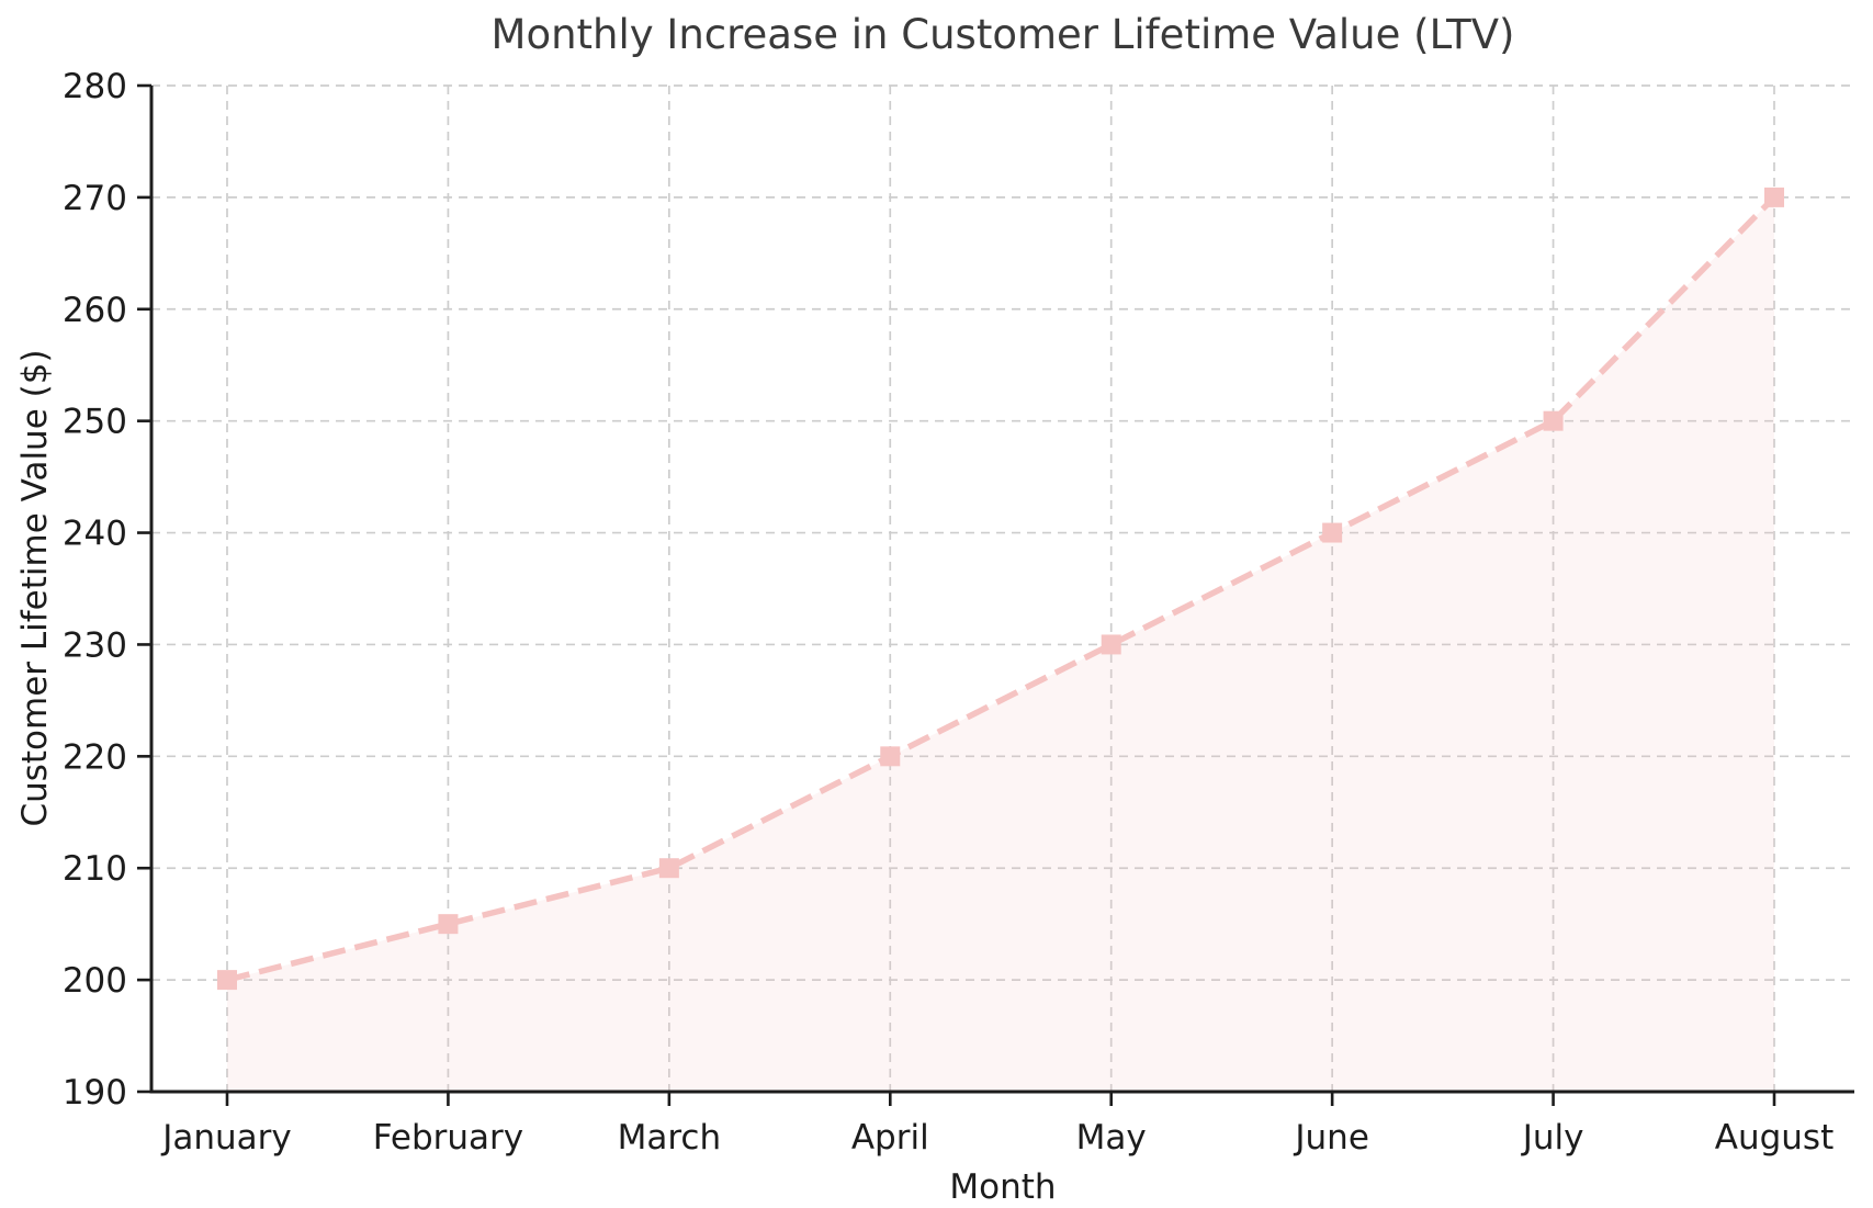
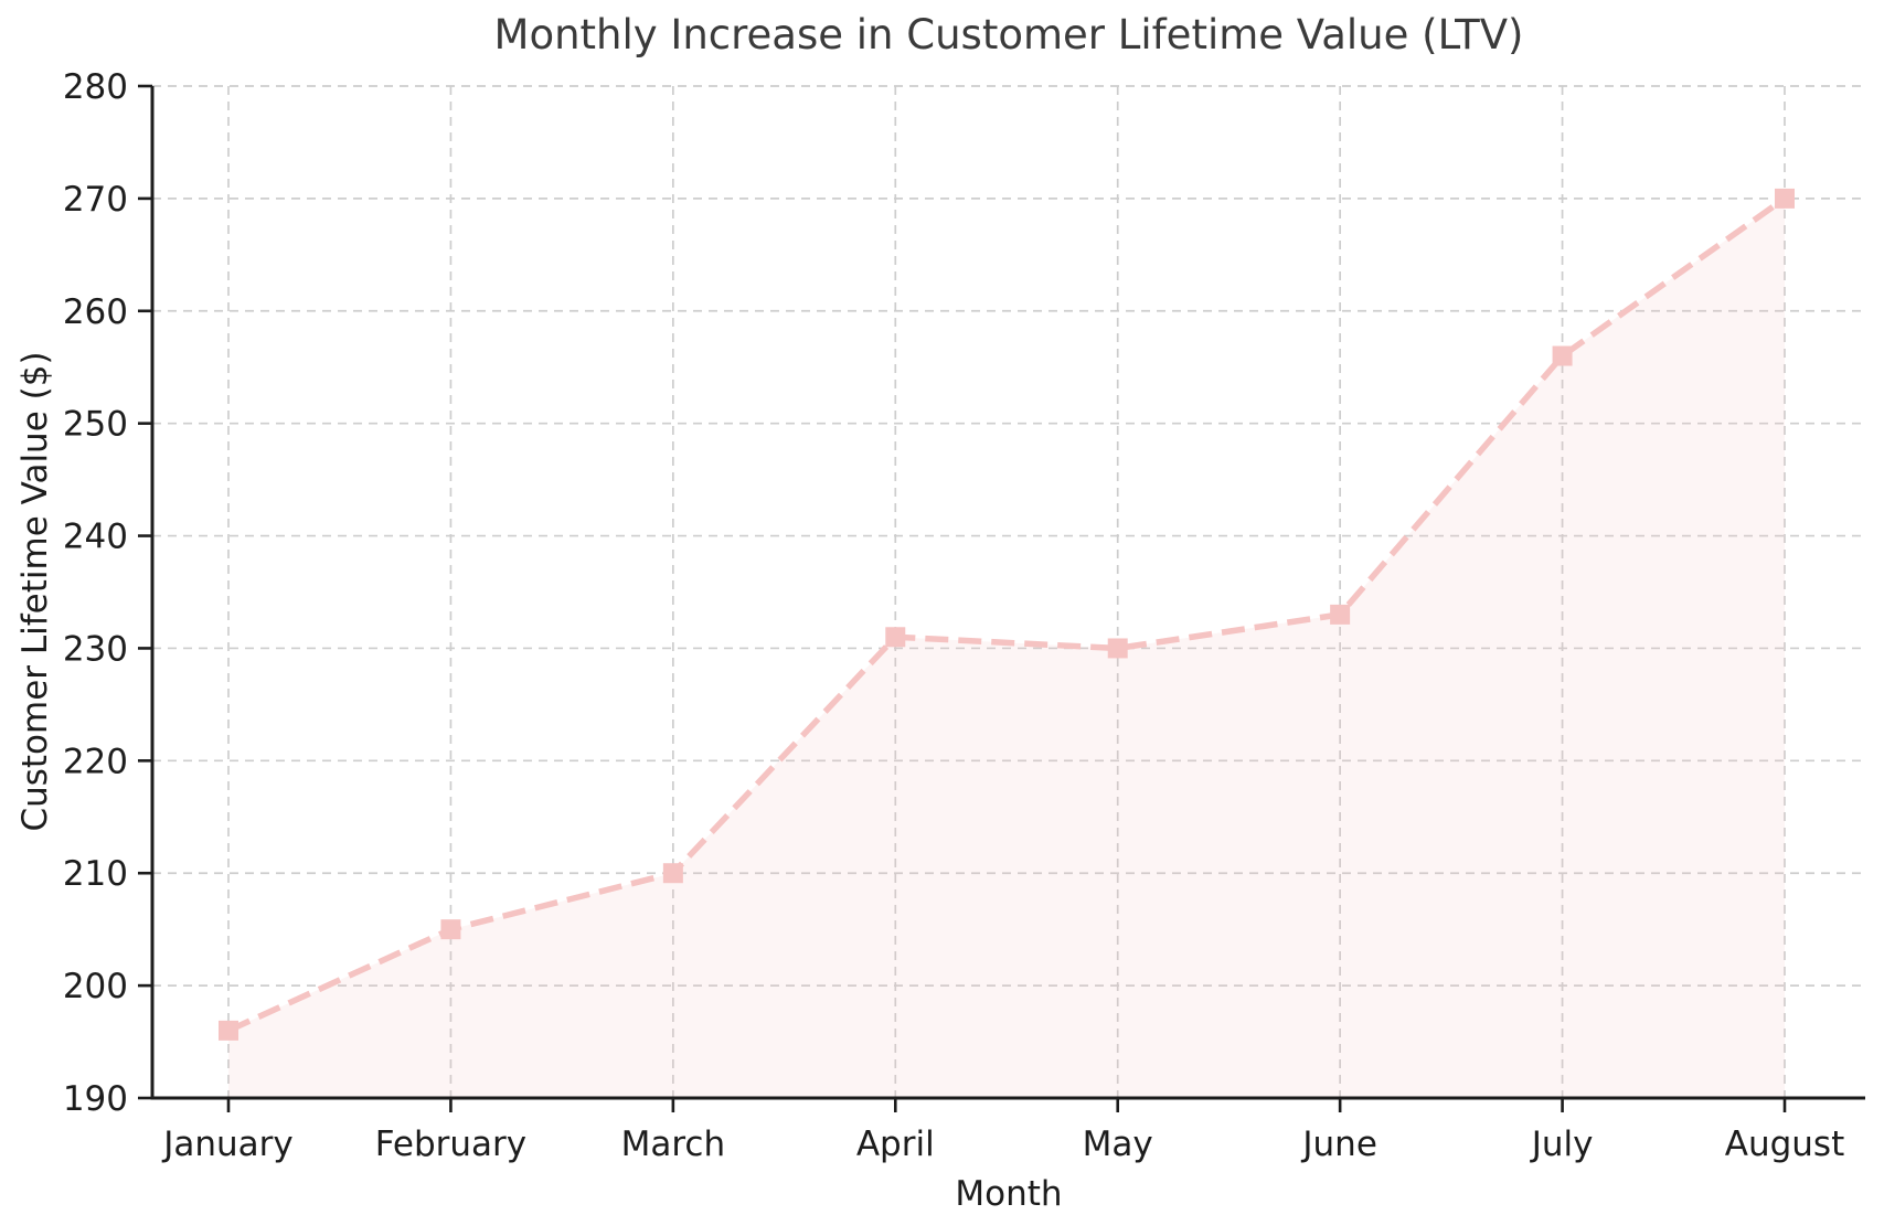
January: 200 -> 196
April: 220 -> 231
June: 240 -> 233
July: 250 -> 256
